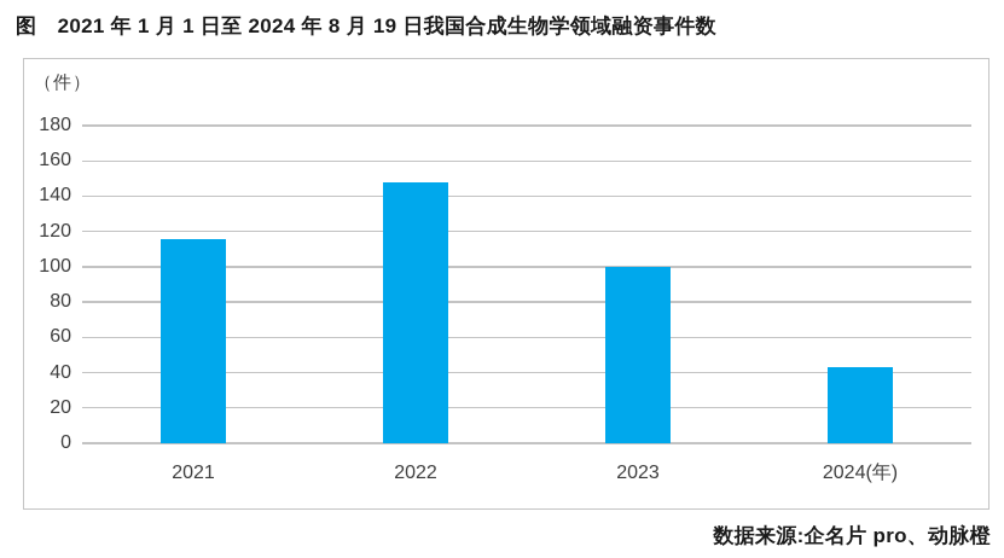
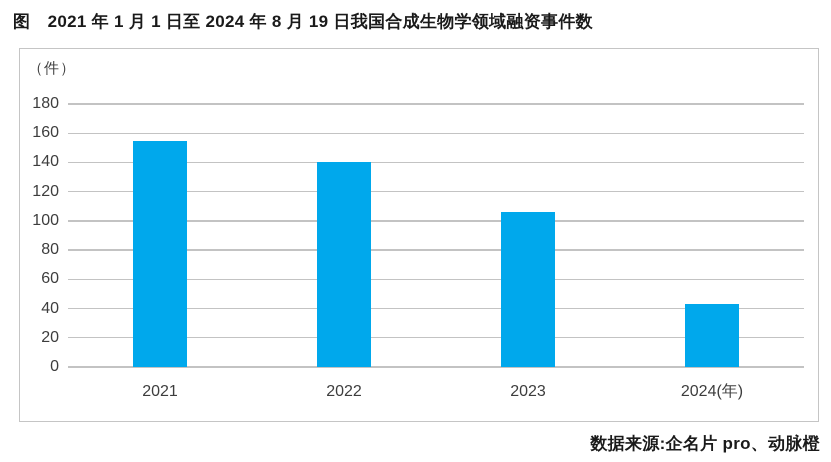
2021: 116 -> 155
2022: 148 -> 140
2023: 100 -> 106
